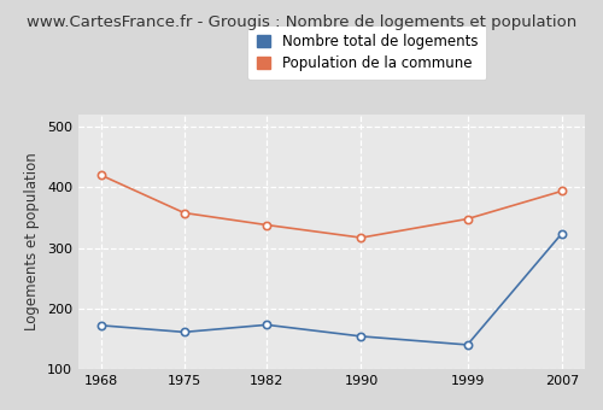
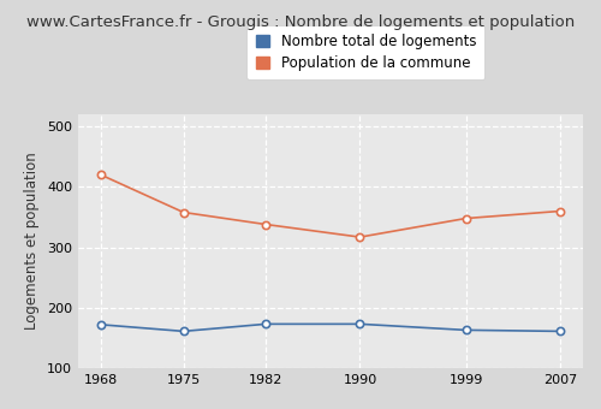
Nombre total de logements/1990: 154 -> 173
Nombre total de logements/1999: 140 -> 163
Nombre total de logements/2007: 324 -> 161
Population de la commune/2007: 394 -> 360
